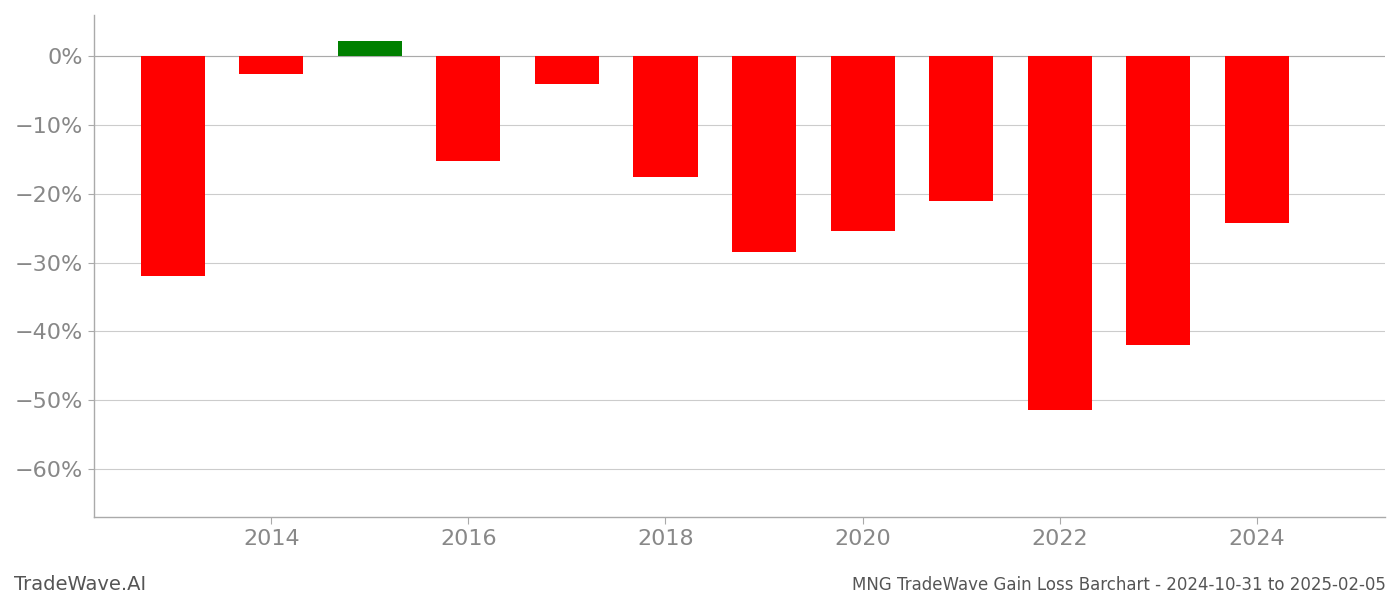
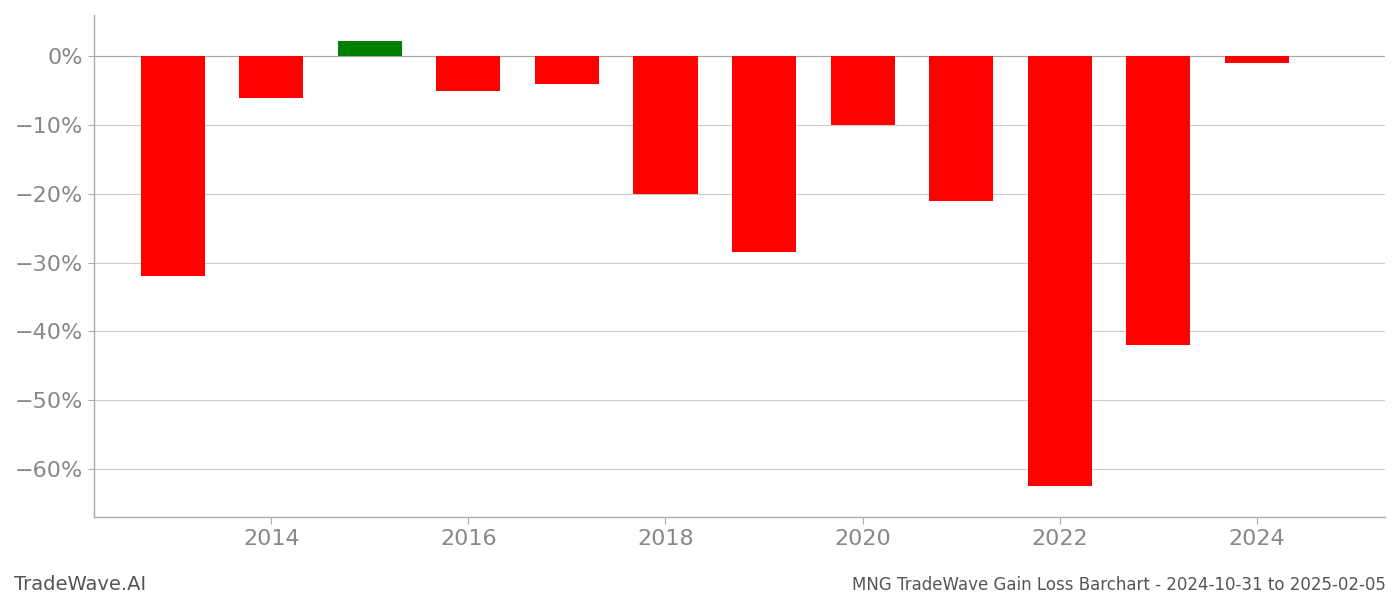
2014: -2.6% -> -6.0%
2016: -15.2% -> -5.0%
2018: -17.6% -> -20.0%
2020: -25.4% -> -10.0%
2022: -51.4% -> -62.5%
2024: -24.2% -> -1.0%
